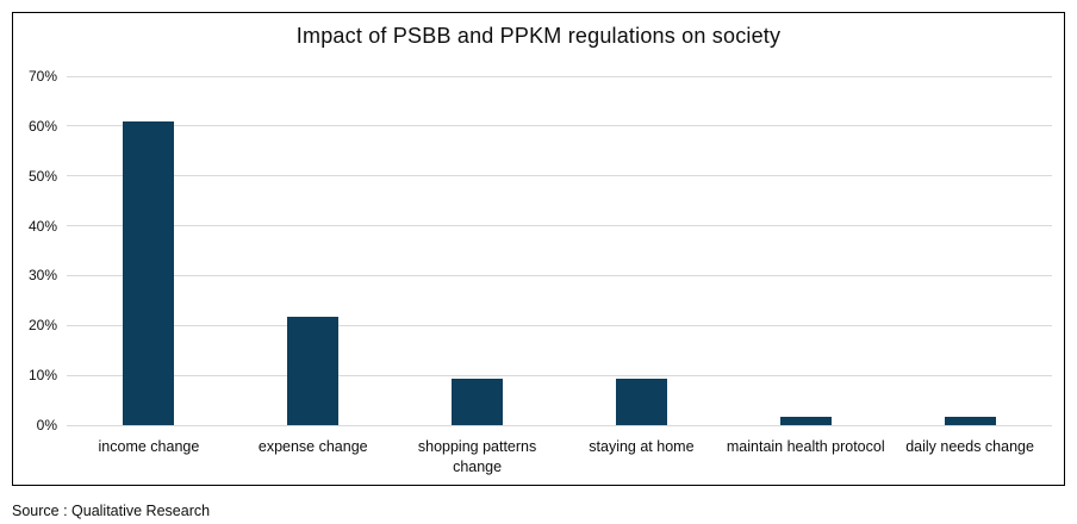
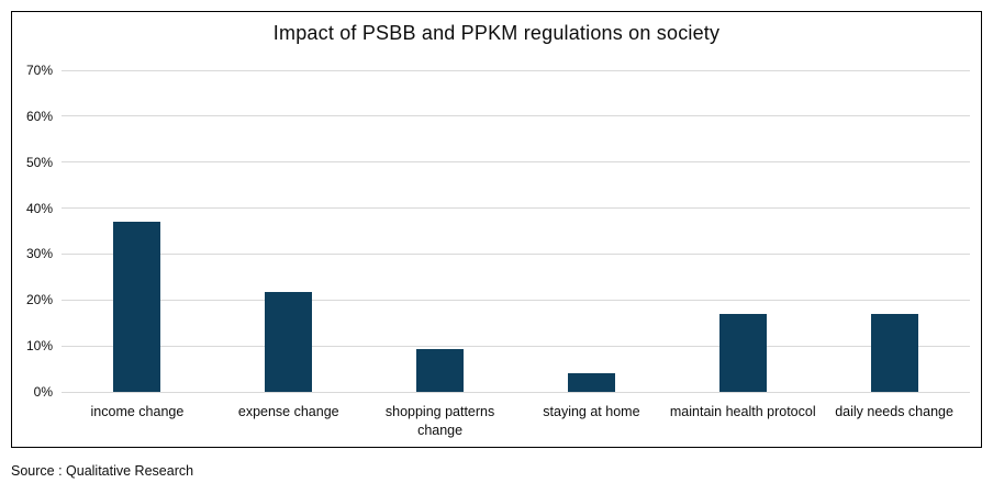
income change: 61% -> 37%
staying at home: 9% -> 4%
maintain health protocol: 2% -> 17%
daily needs change: 2% -> 17%
